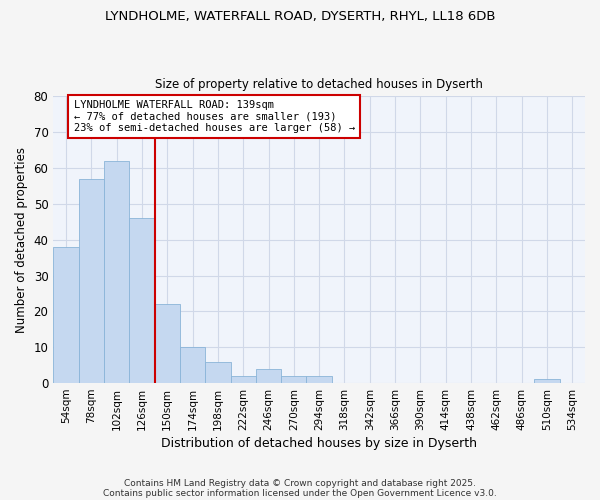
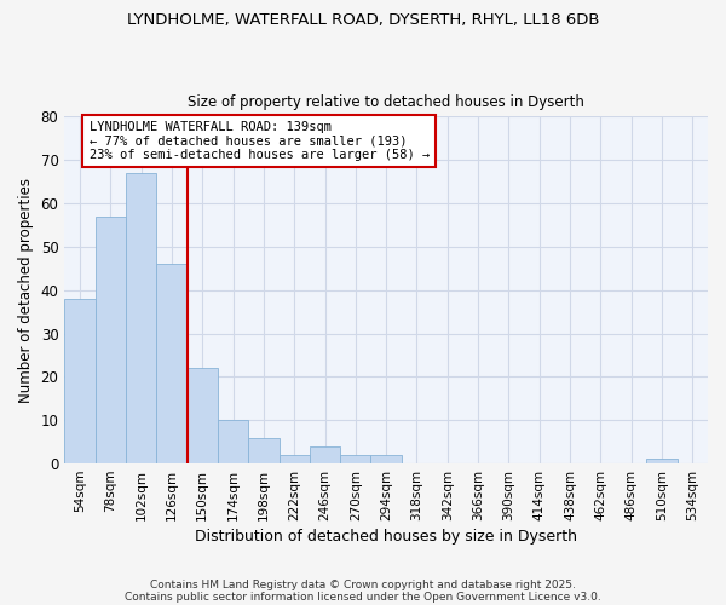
102sqm: 62 -> 67
